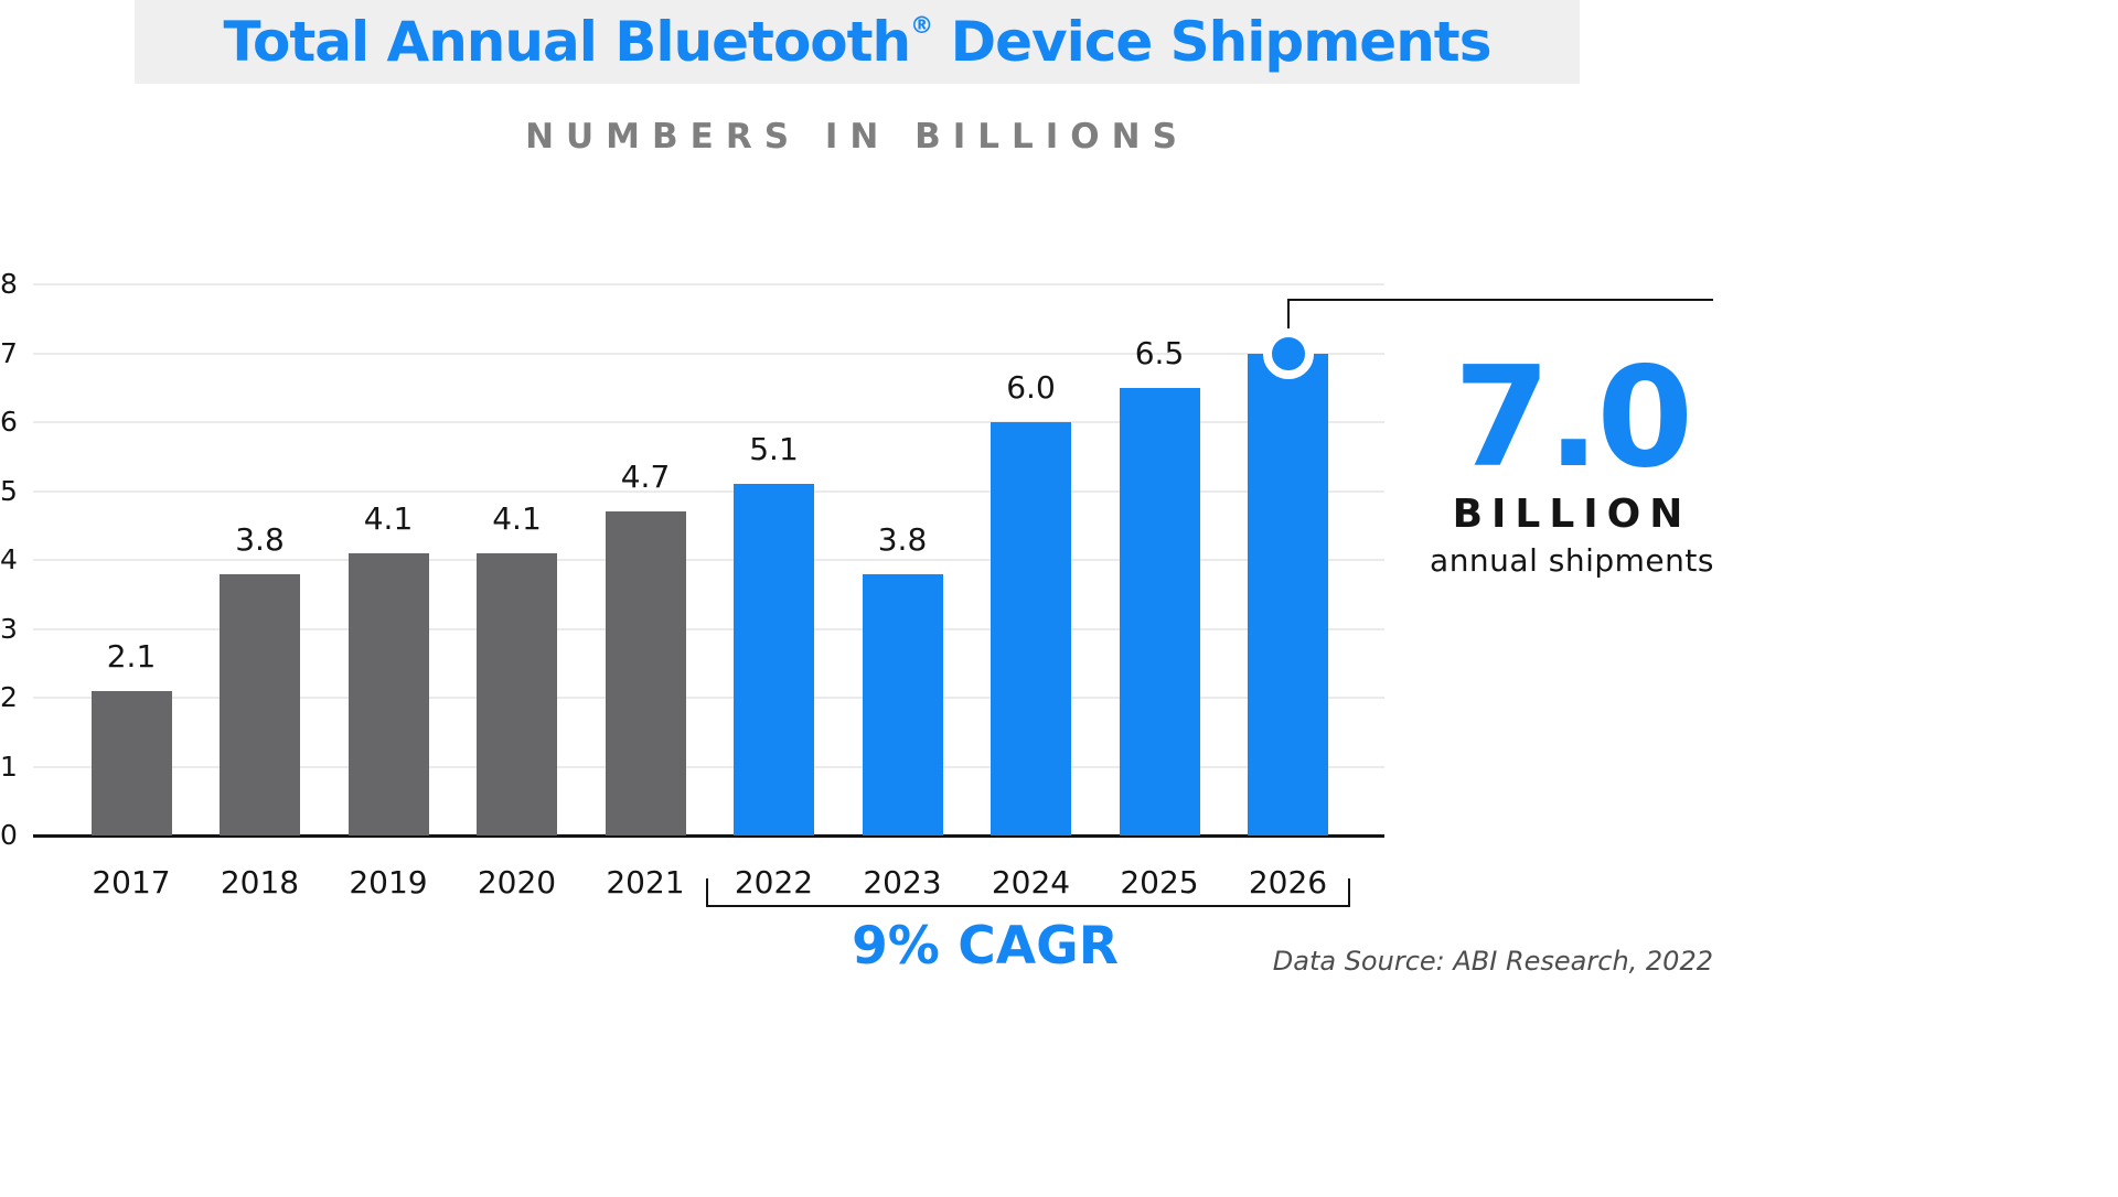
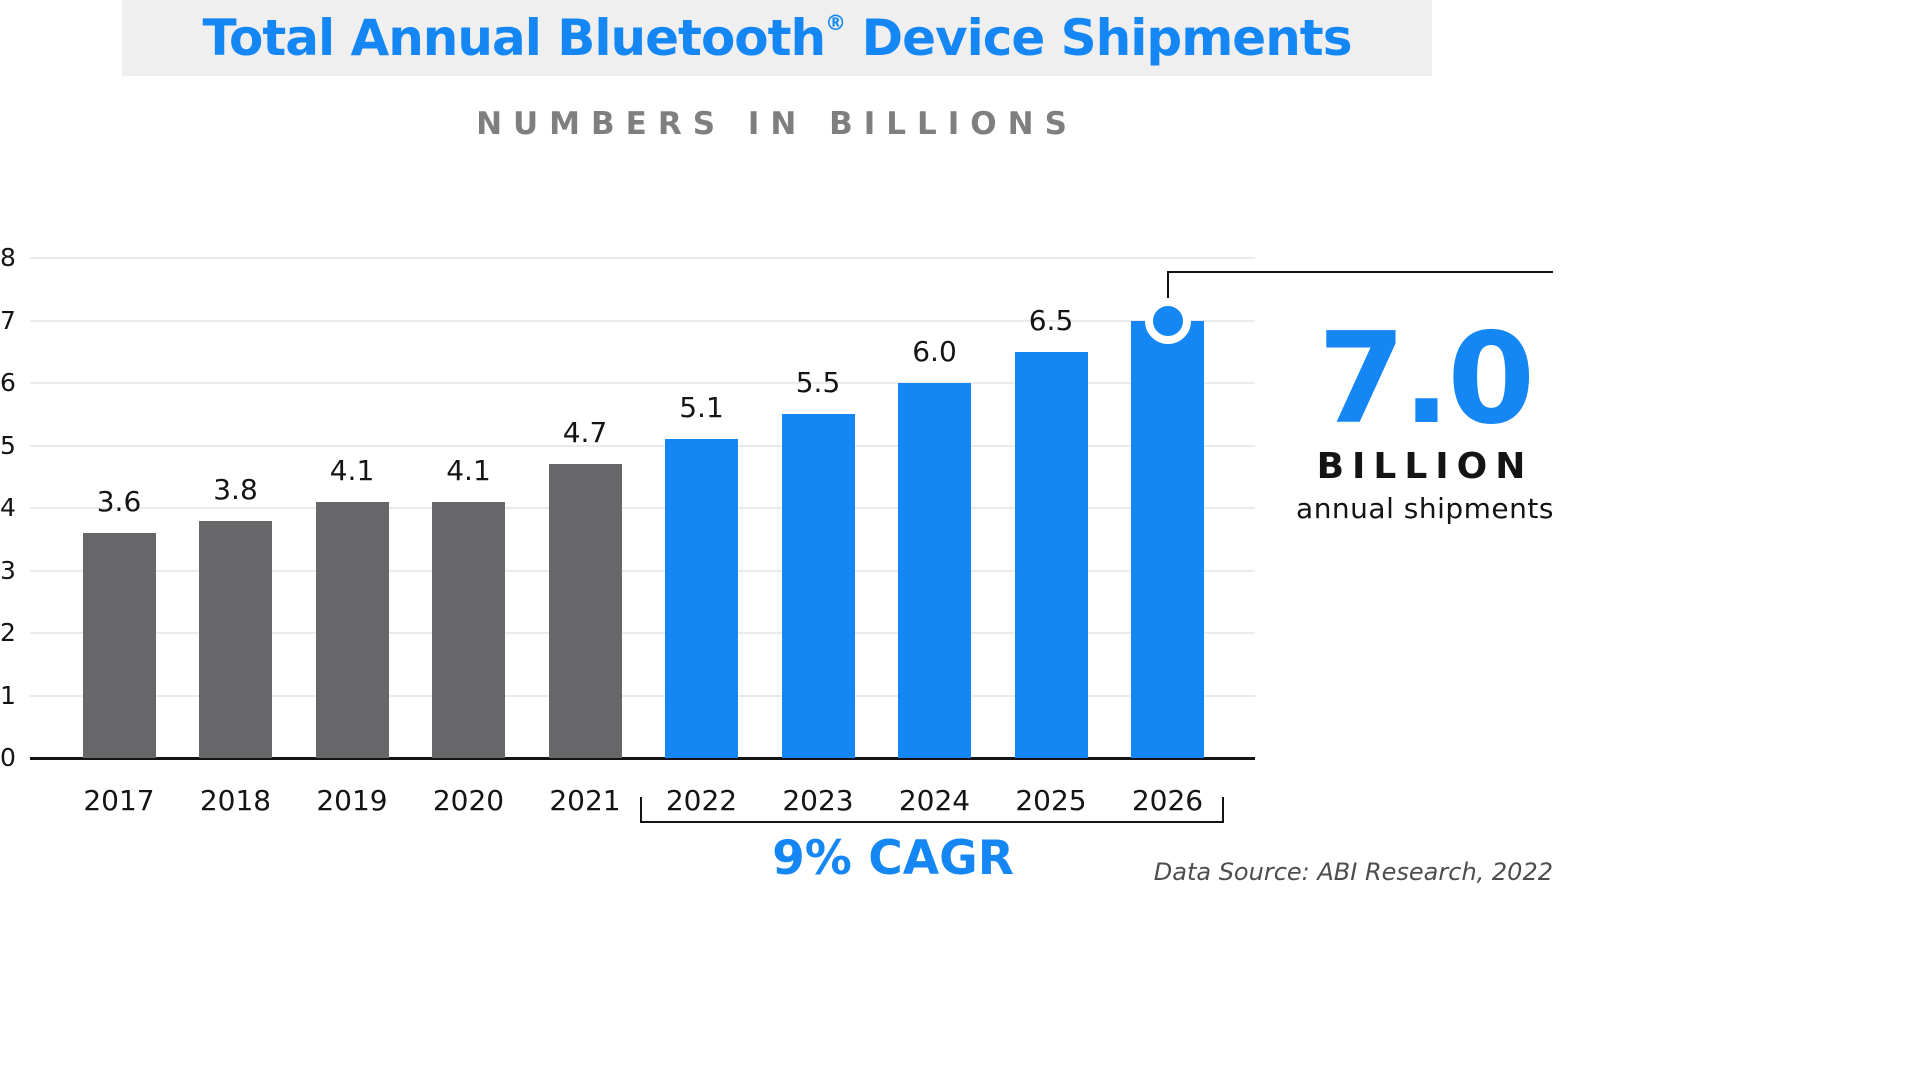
2017: 2.1 -> 3.6
2023: 3.8 -> 5.5
